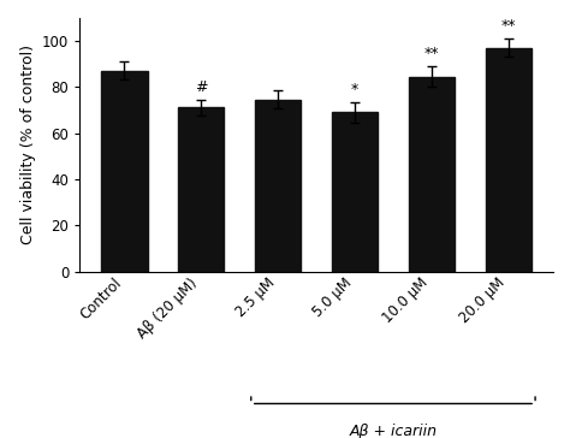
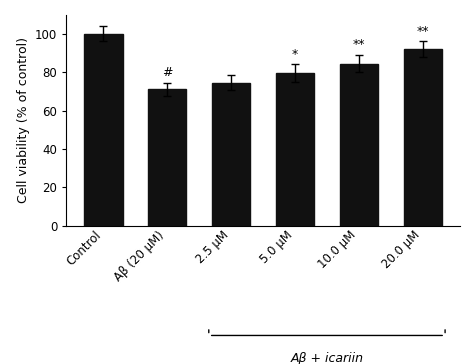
Control: 87 -> 100
5.0 μM: 69 -> 80
20.0 μM: 97 -> 92
